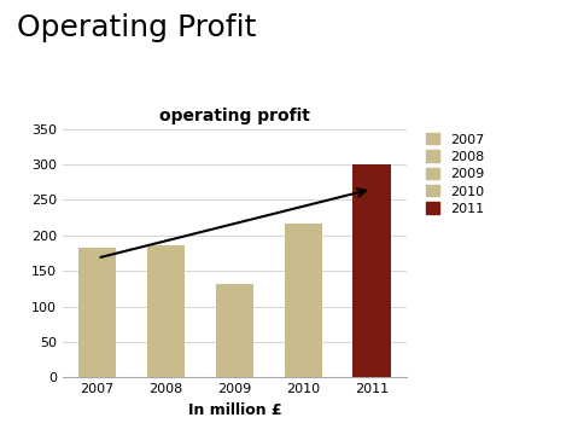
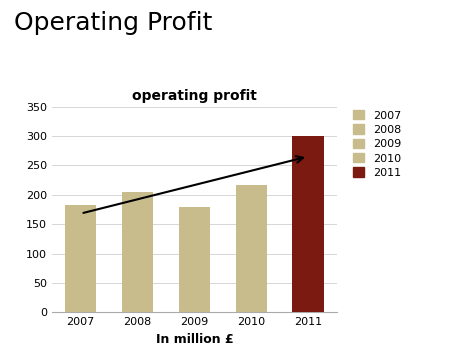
2008: 186 -> 204
2009: 132 -> 179
